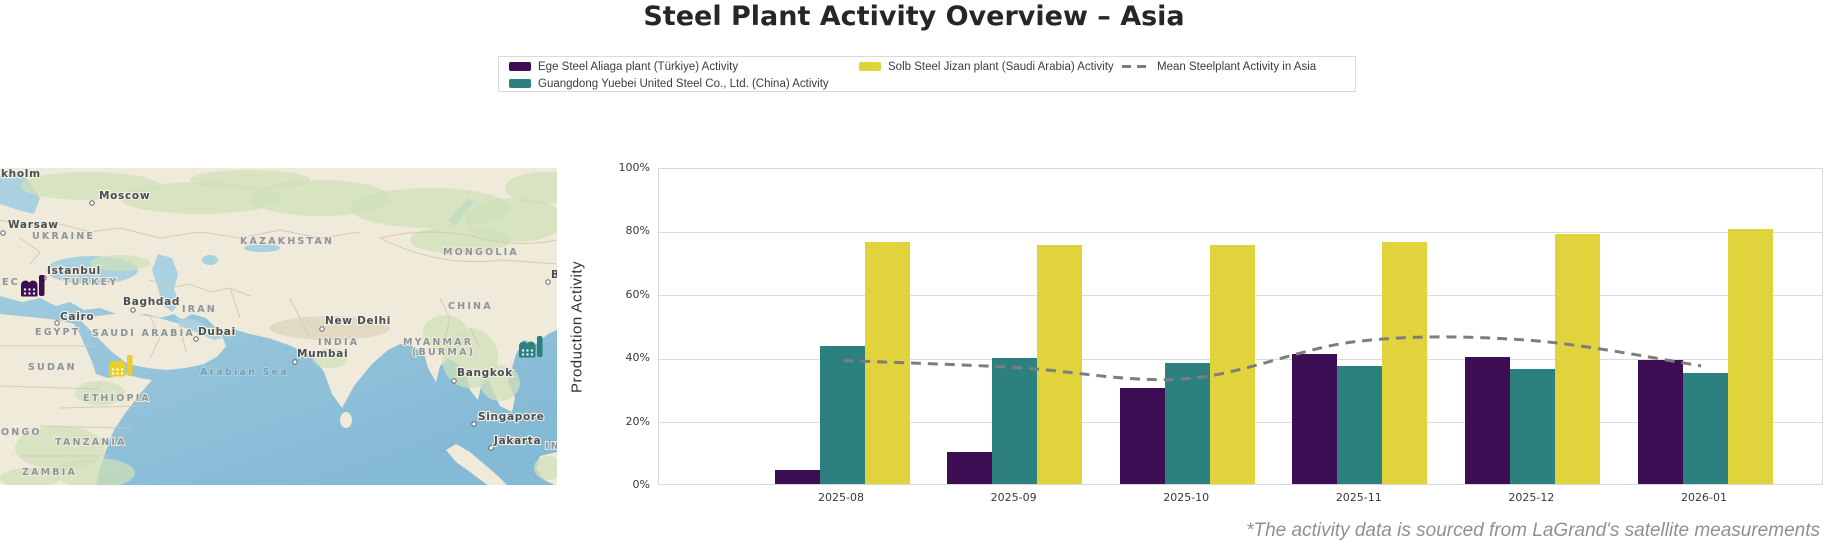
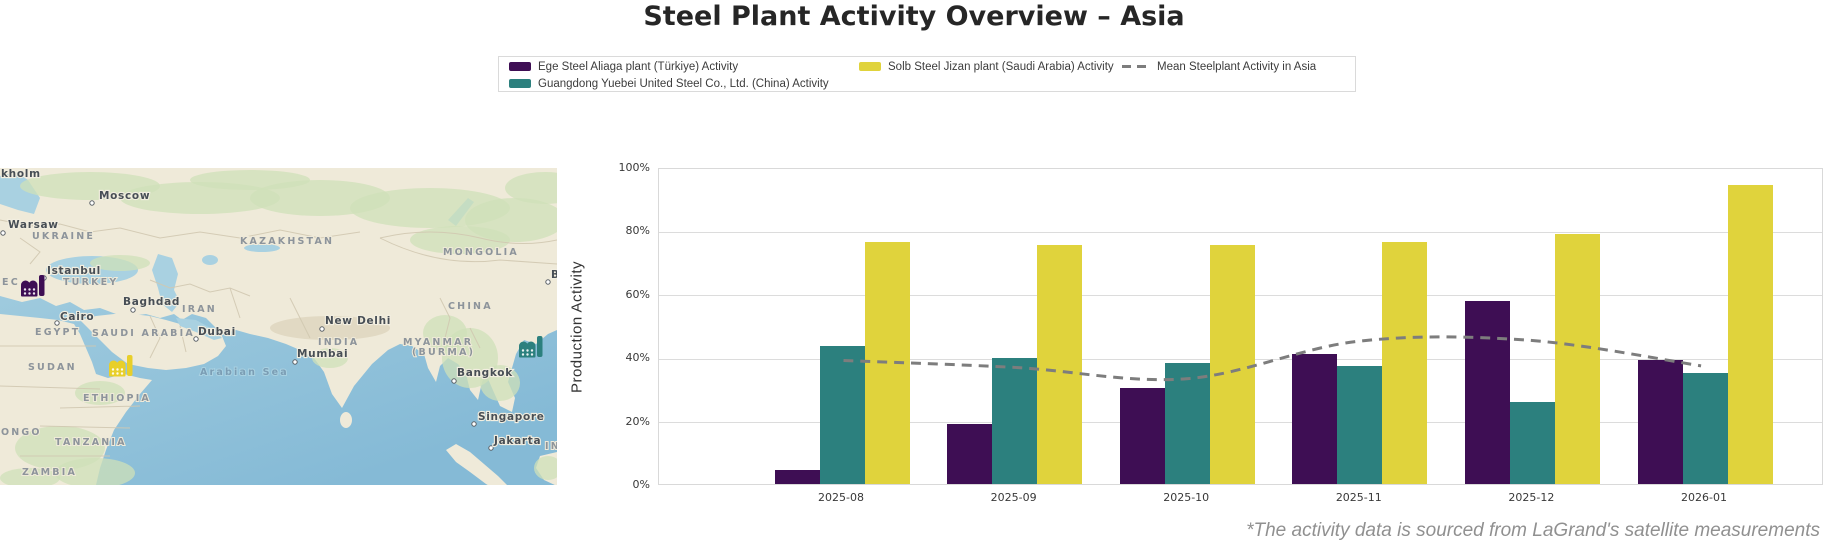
Ege Steel Aliaga plant (Türkiye) Activity/2025-09: 10% -> 19%
Ege Steel Aliaga plant (Türkiye) Activity/2025-12: 40% -> 58%
Guangdong Yuebei United Steel Co., Ltd. (China) Activity/2025-12: 37% -> 26%
Solb Steel Jizan plant (Saudi Arabia) Activity/2026-01: 81% -> 95%
